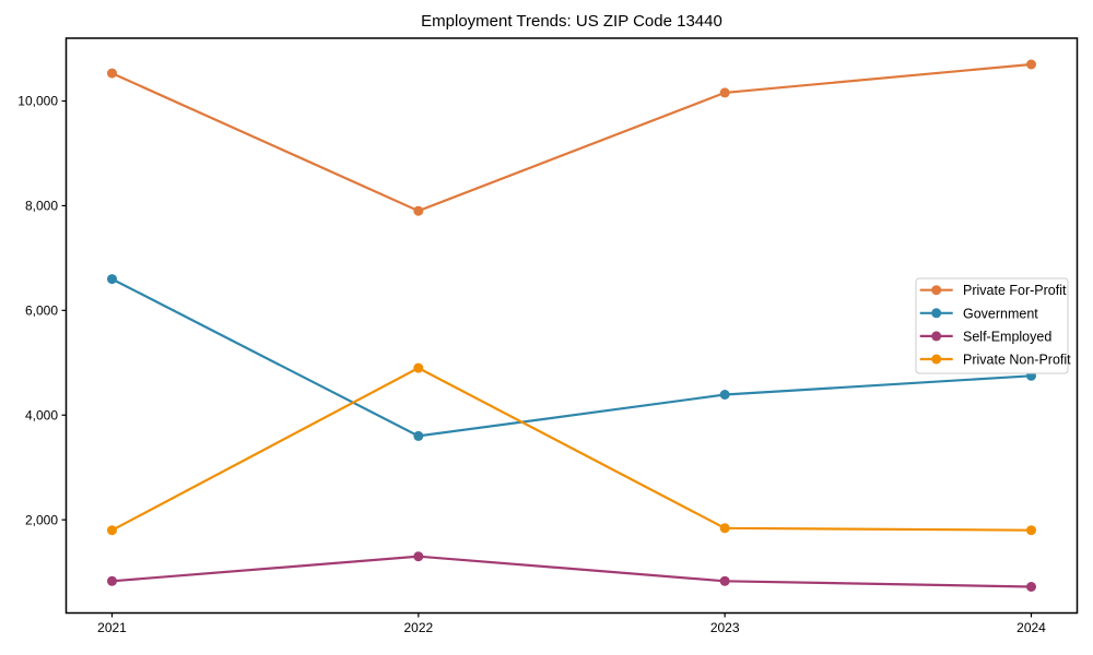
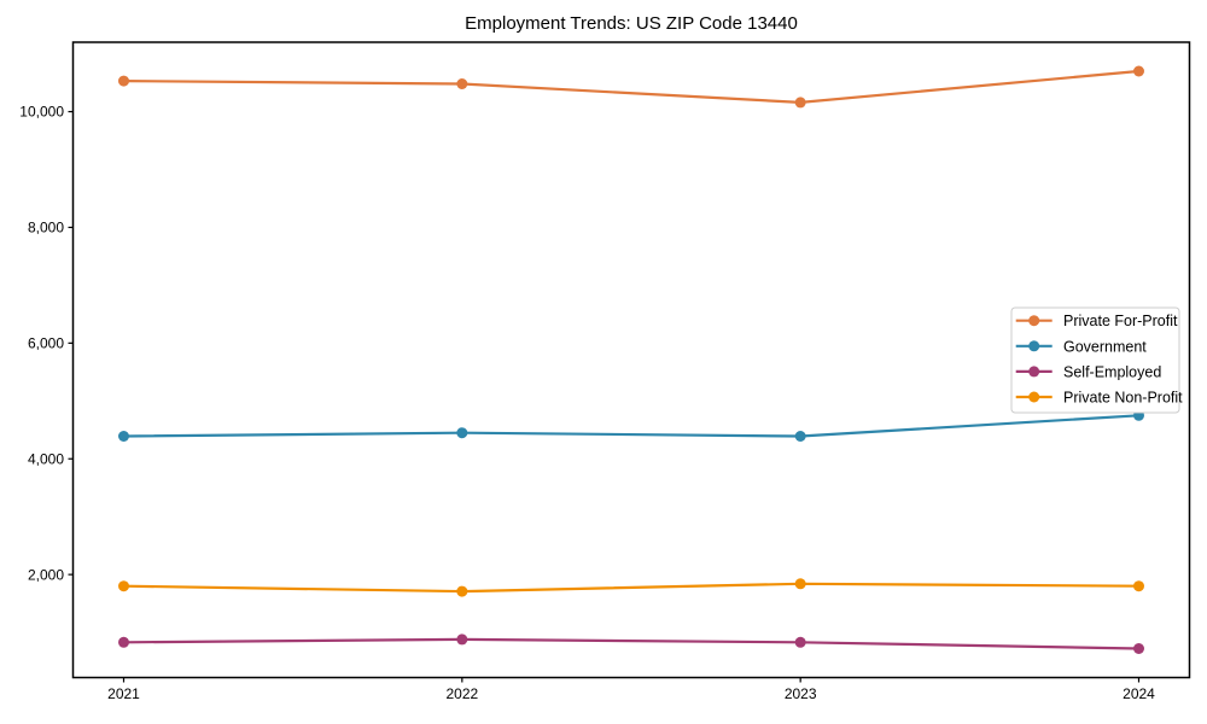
Government/2021: 6600 -> 4400
Private For-Profit/2022: 7900 -> 10500
Government/2022: 3600 -> 4400
Self-Employed/2022: 1300 -> 900
Private Non-Profit/2022: 4900 -> 1700
